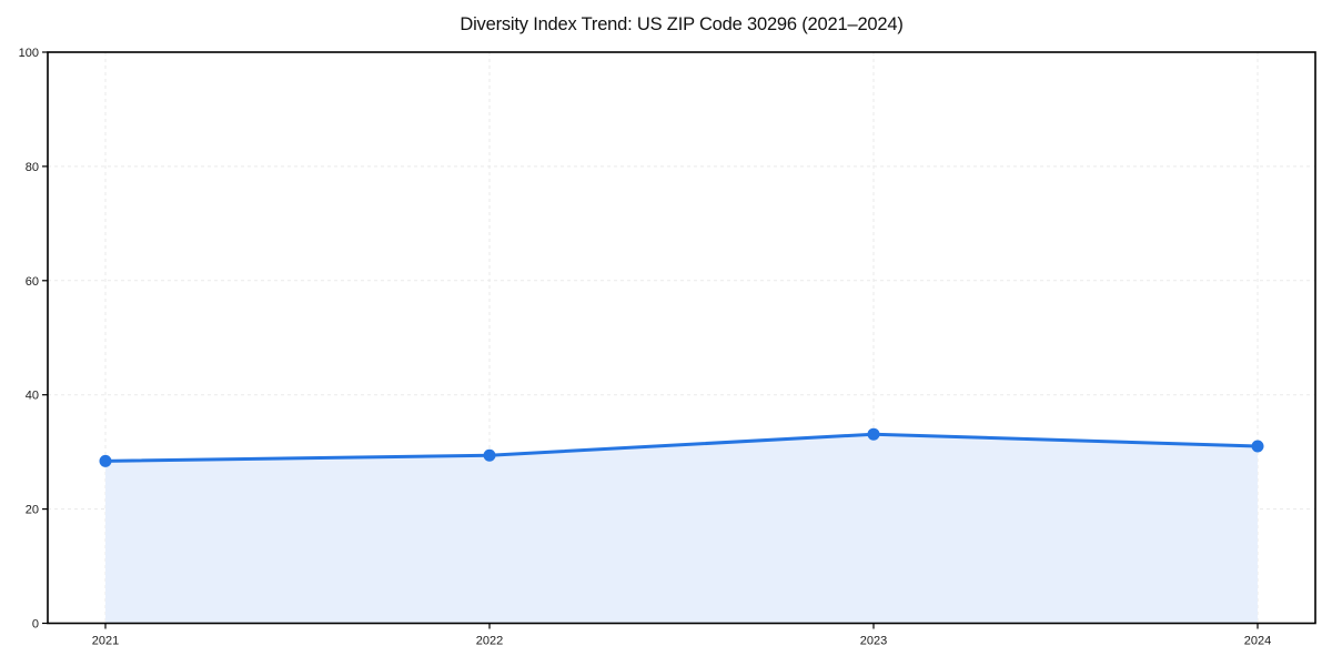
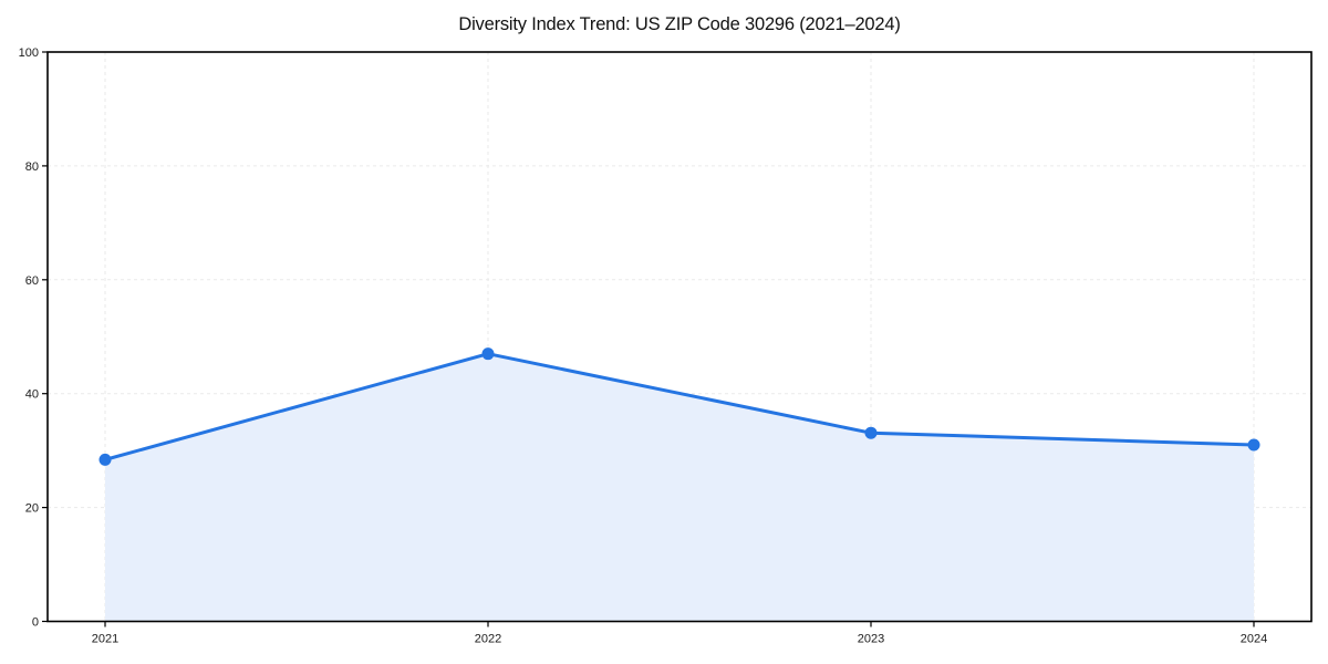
2022: 29 -> 47
